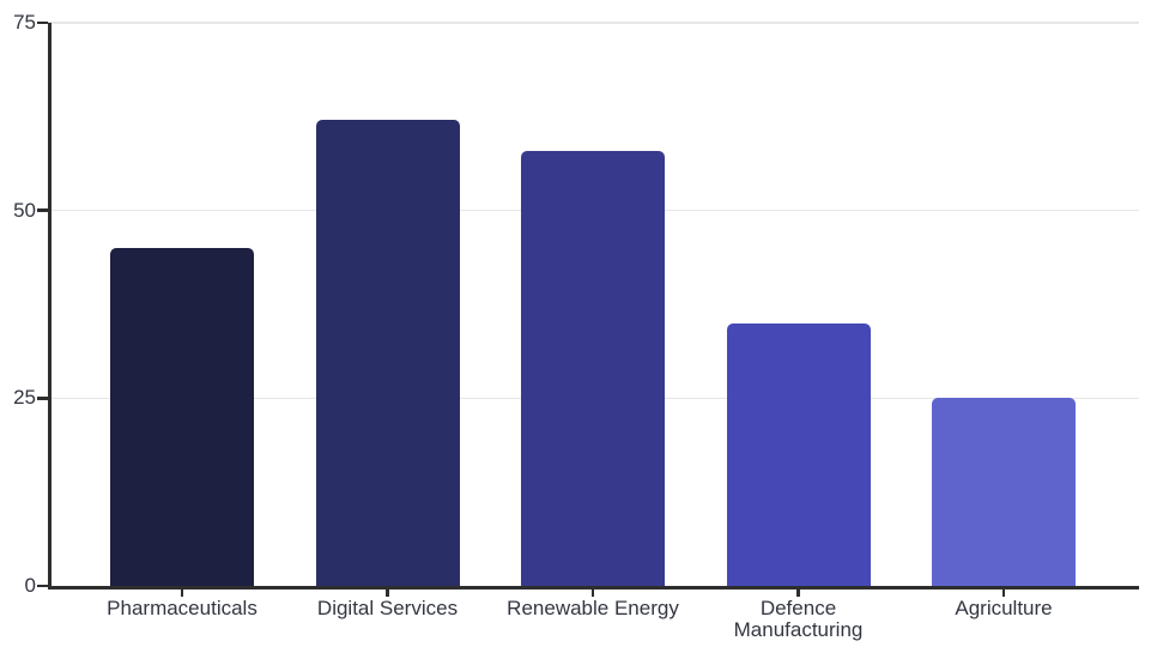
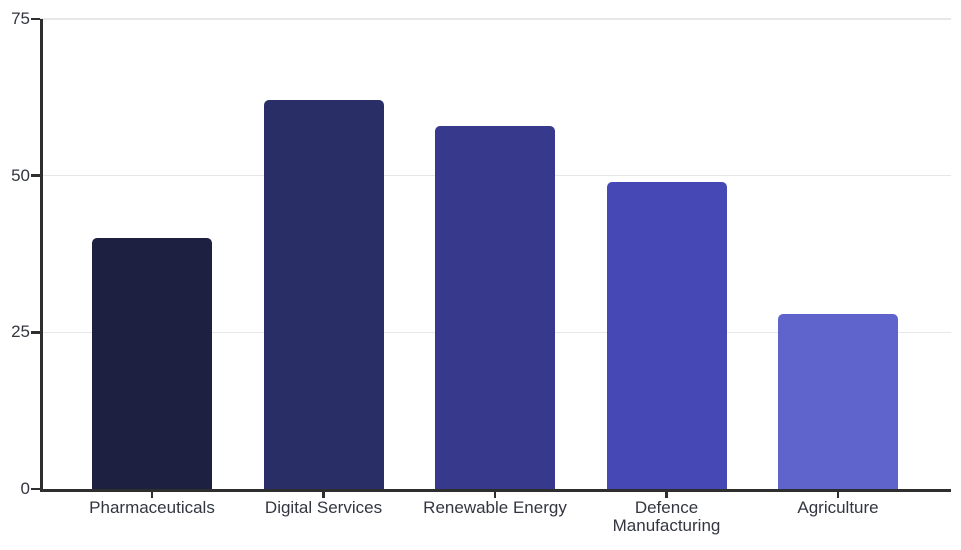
Pharmaceuticals: 45 -> 40
Defence Manufacturing: 35 -> 49
Agriculture: 25 -> 28
